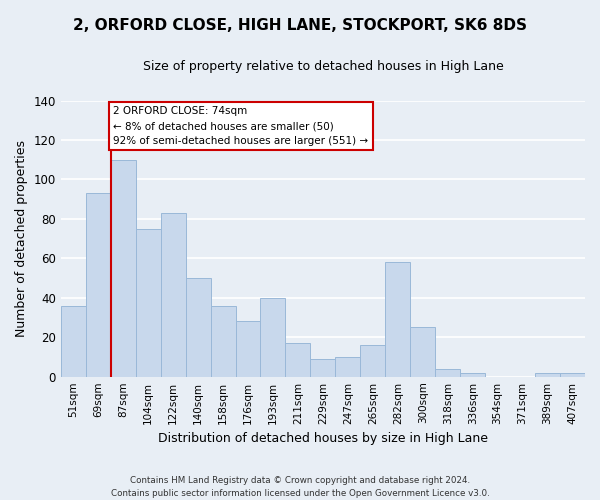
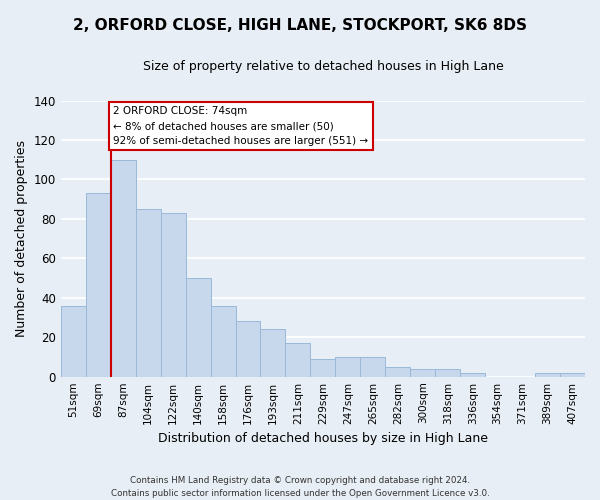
104sqm: 75 -> 85
193sqm: 40 -> 24
265sqm: 16 -> 10
282sqm: 58 -> 5
300sqm: 25 -> 4
